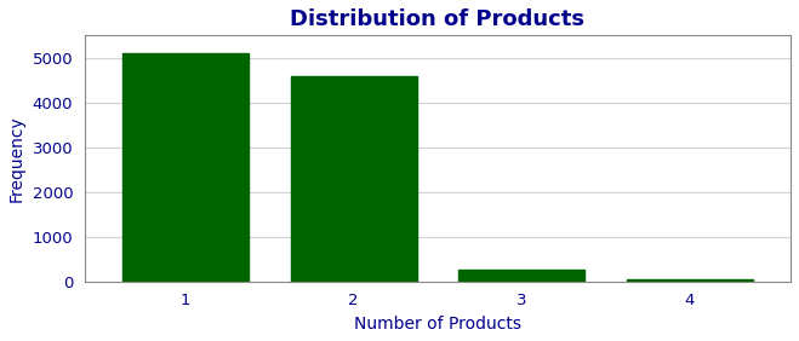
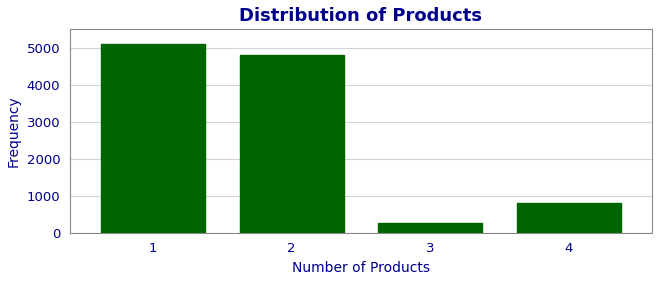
2: 4600 -> 4800
4: 60 -> 800
